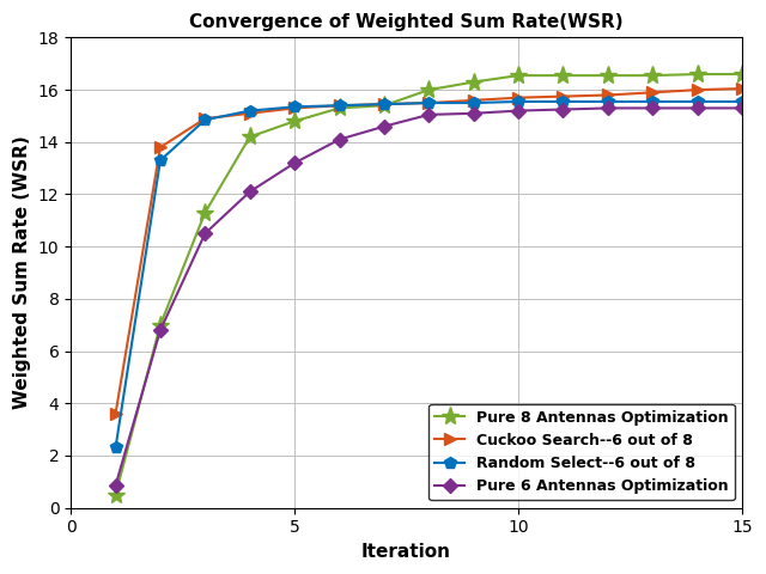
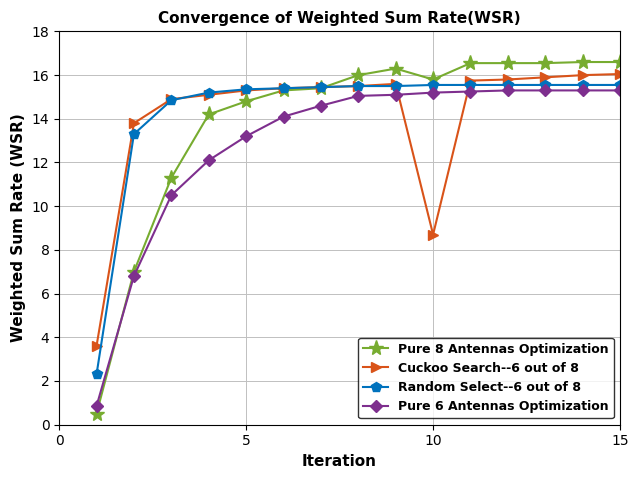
Pure 8 Antennas Optimization/10: 16.55 -> 15.80
Cuckoo Search--6 out of 8/10: 15.70 -> 8.70
